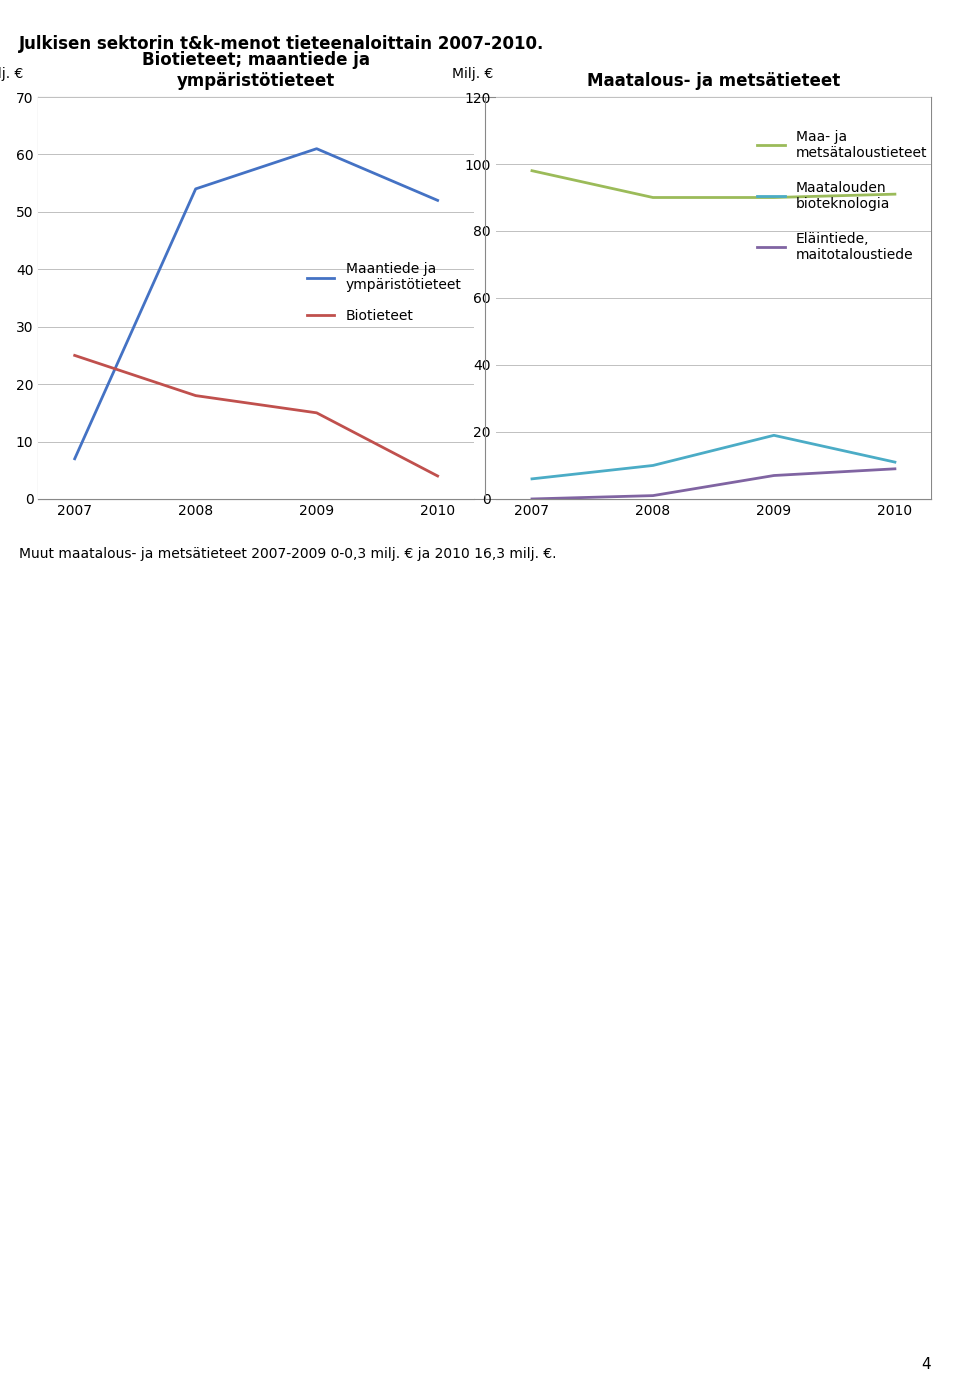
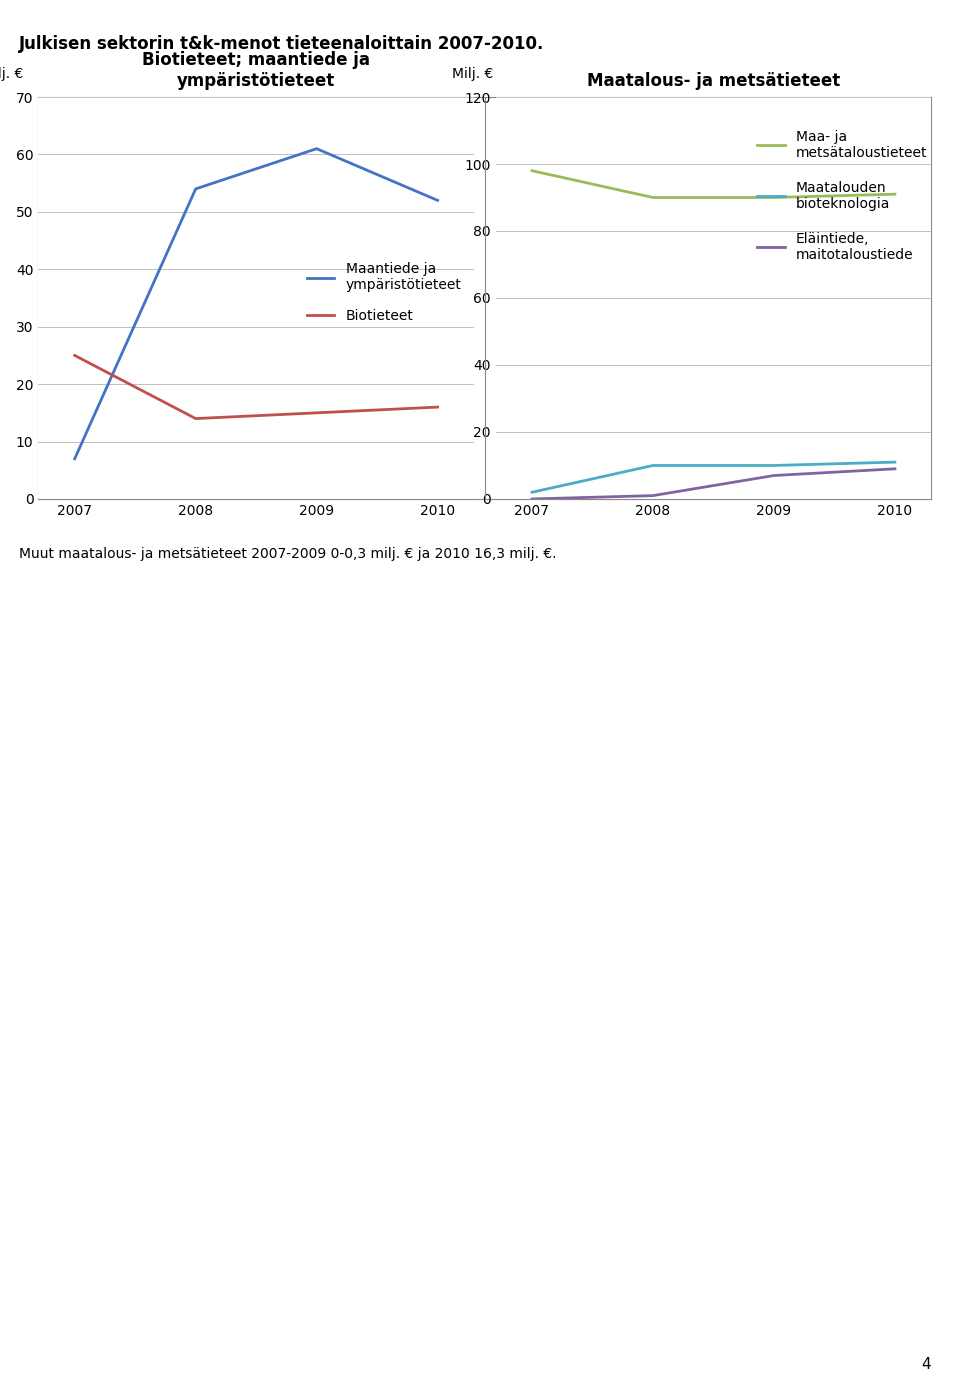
Biotieteet; maantiede ja ympäristötieteet/Biotieteet/2008: 18 -> 14
Biotieteet; maantiede ja ympäristötieteet/Biotieteet/2010: 4 -> 16
Maatalous- ja metsätieteet/Maatalouden bioteknologia/2007: 6 -> 2
Maatalous- ja metsätieteet/Maatalouden bioteknologia/2009: 19 -> 10
